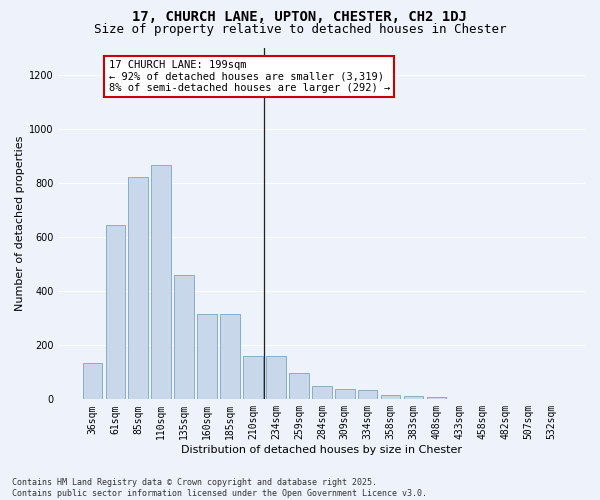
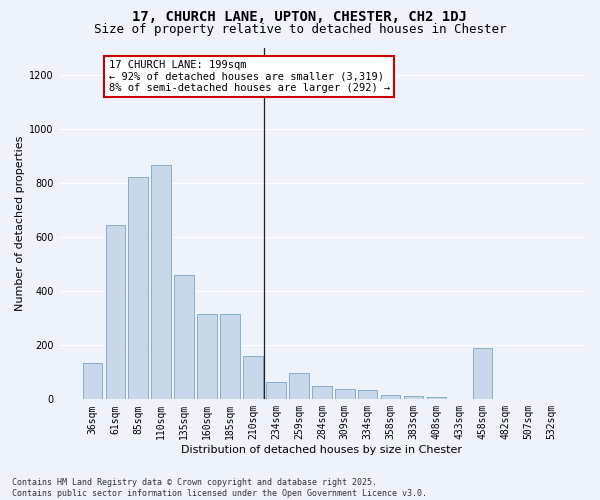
234sqm: 160 -> 65
458sqm: 2 -> 190
